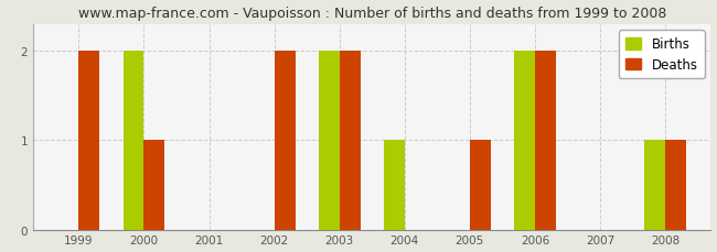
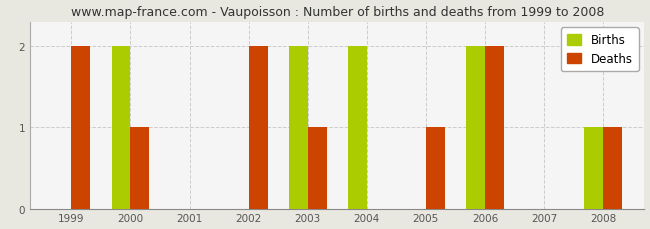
Deaths/2003: 2 -> 1
Births/2004: 1 -> 2
